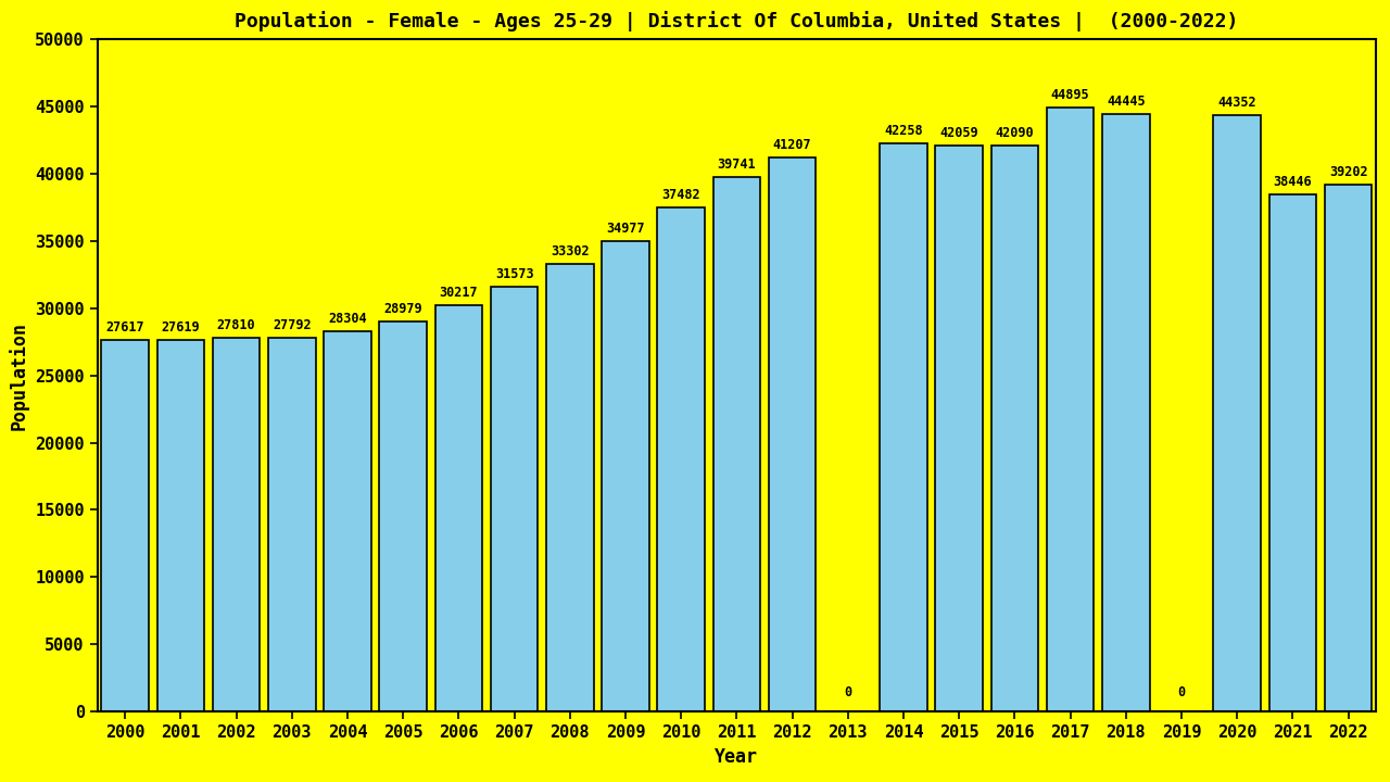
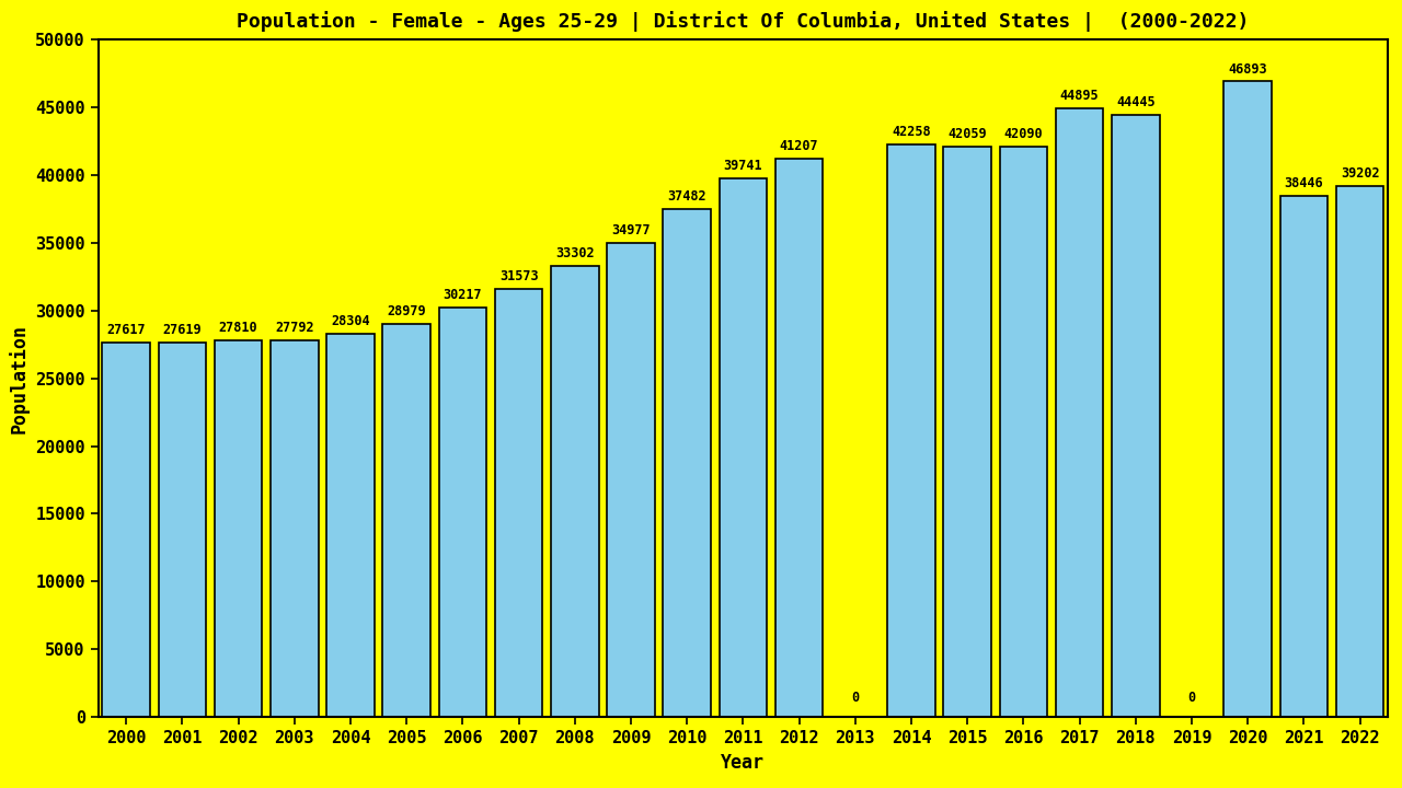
2020: 44352 -> 46893
